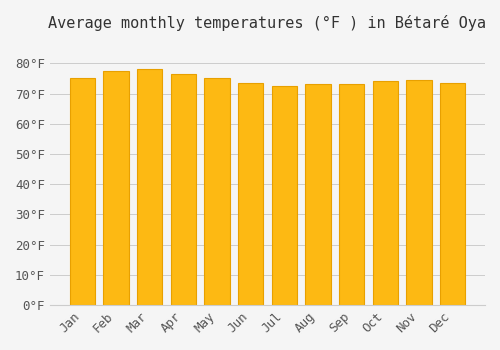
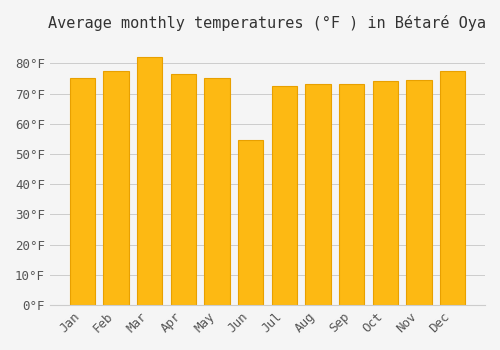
Mar: 78.0°F -> 82.0°F
Jun: 73.5°F -> 54.5°F
Dec: 73.5°F -> 77.5°F
